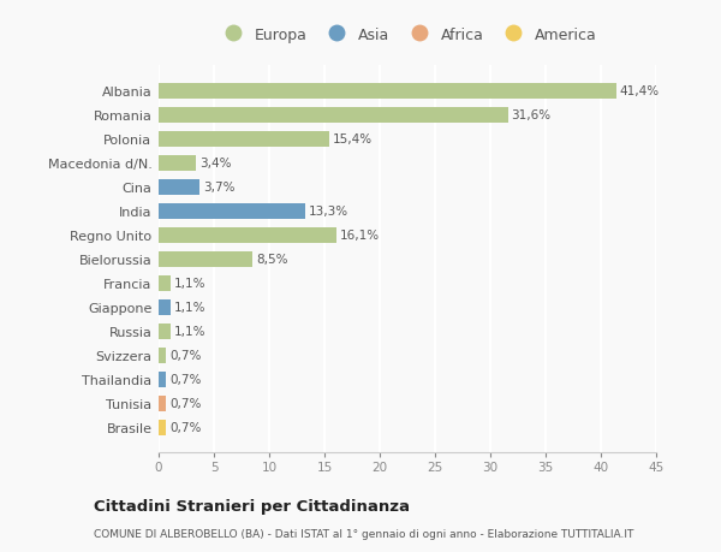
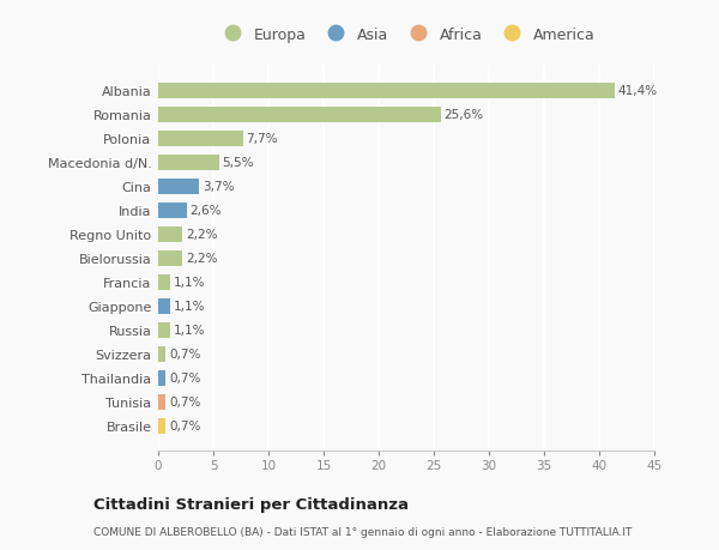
Romania: 31,6% -> 25,6%
Polonia: 15,4% -> 7,7%
Macedonia d/N.: 3,4% -> 5,5%
India: 13,3% -> 2,6%
Regno Unito: 16,1% -> 2,2%
Bielorussia: 8,5% -> 2,2%
